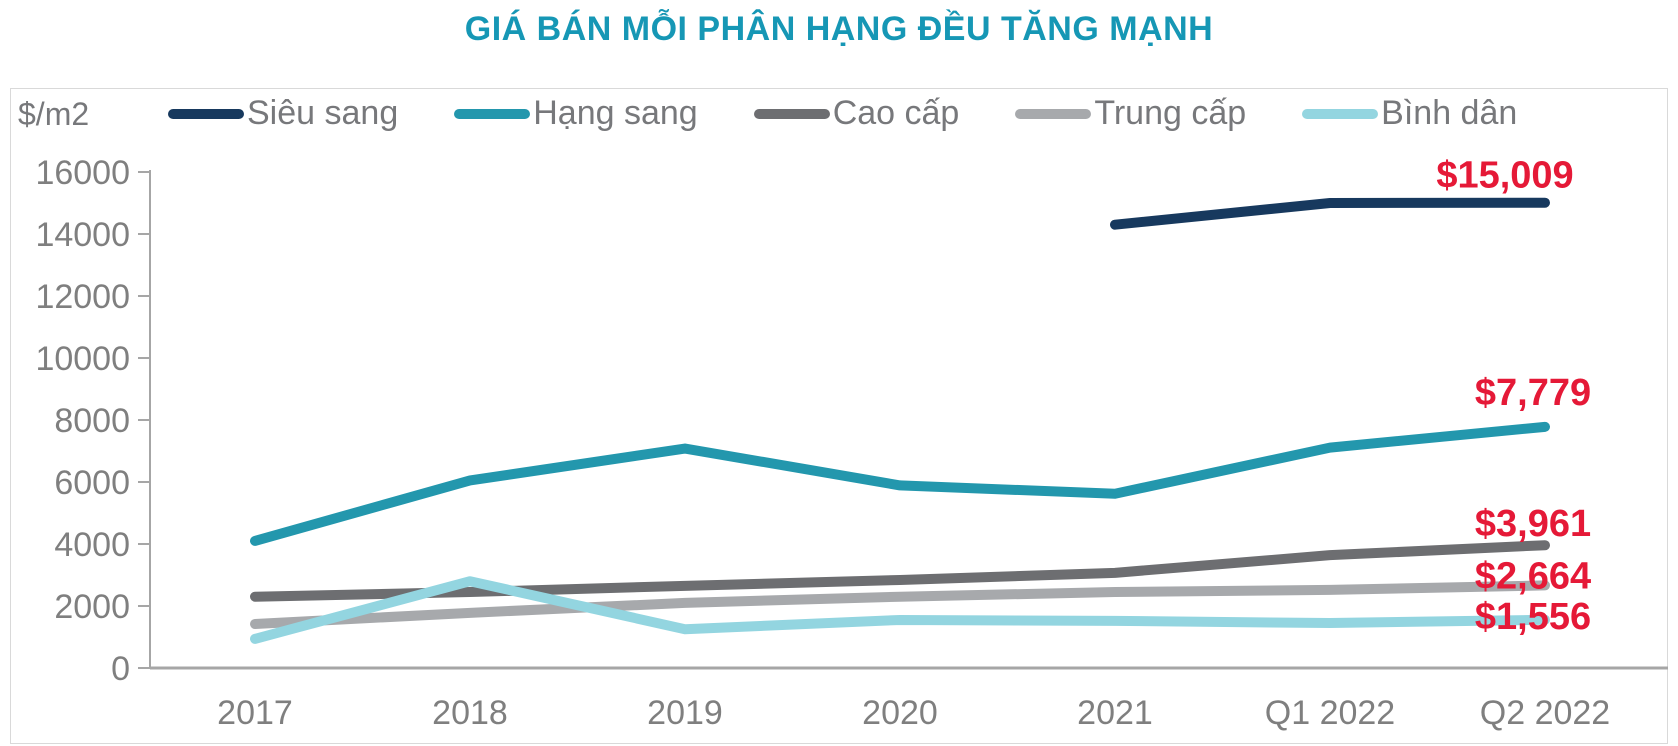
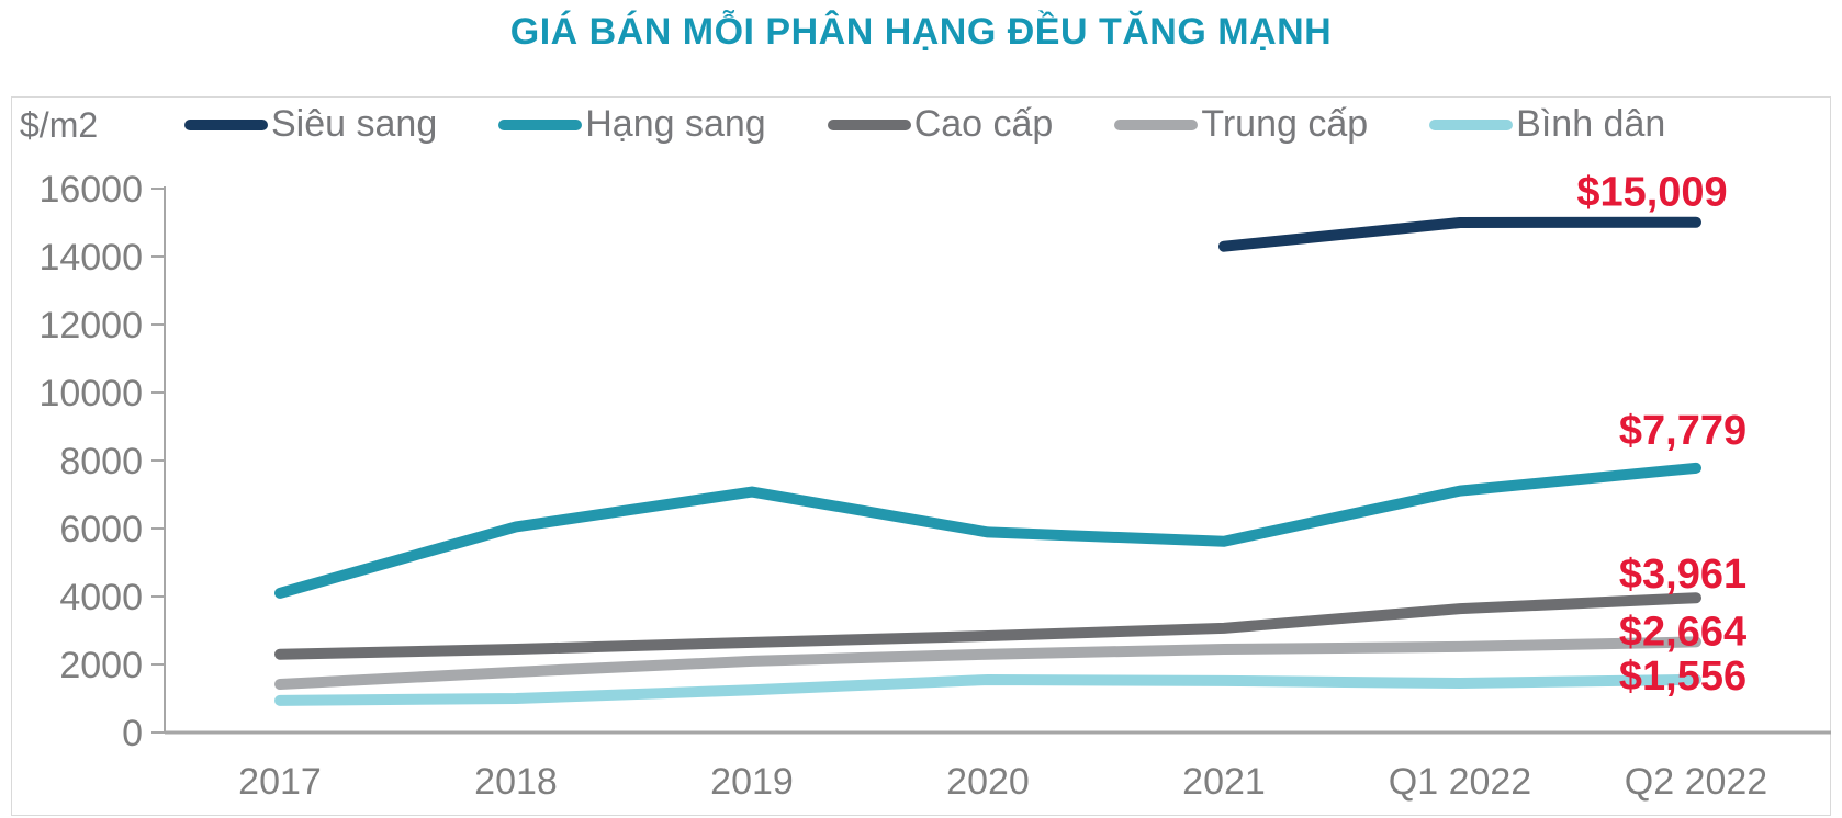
Bình dân/2018: 2800 -> 1000
